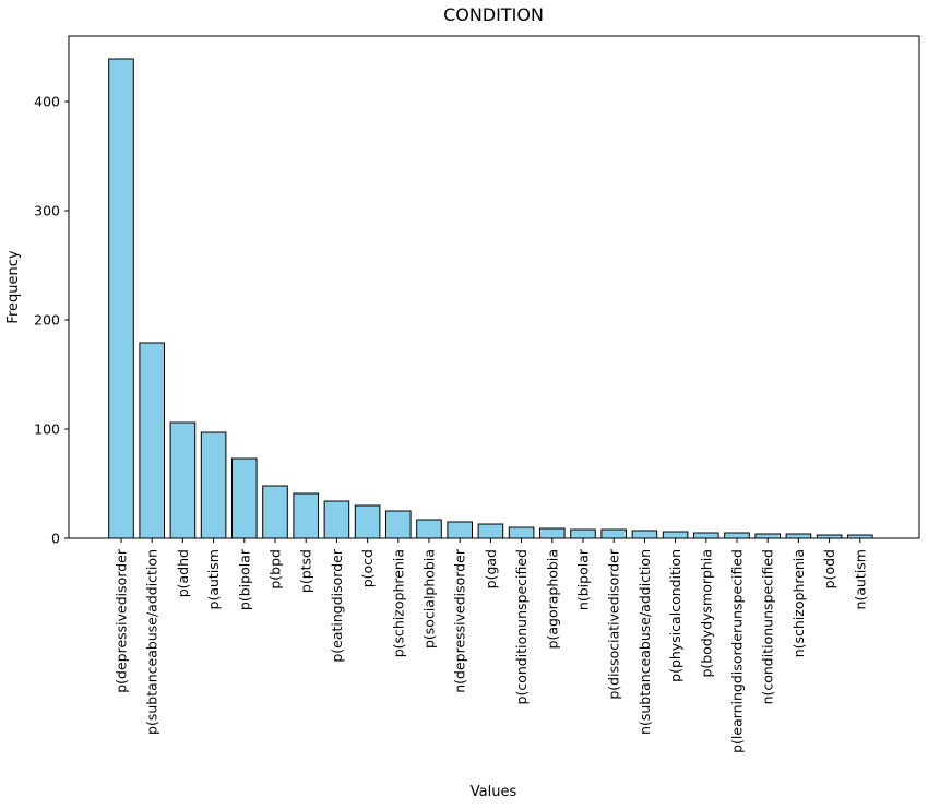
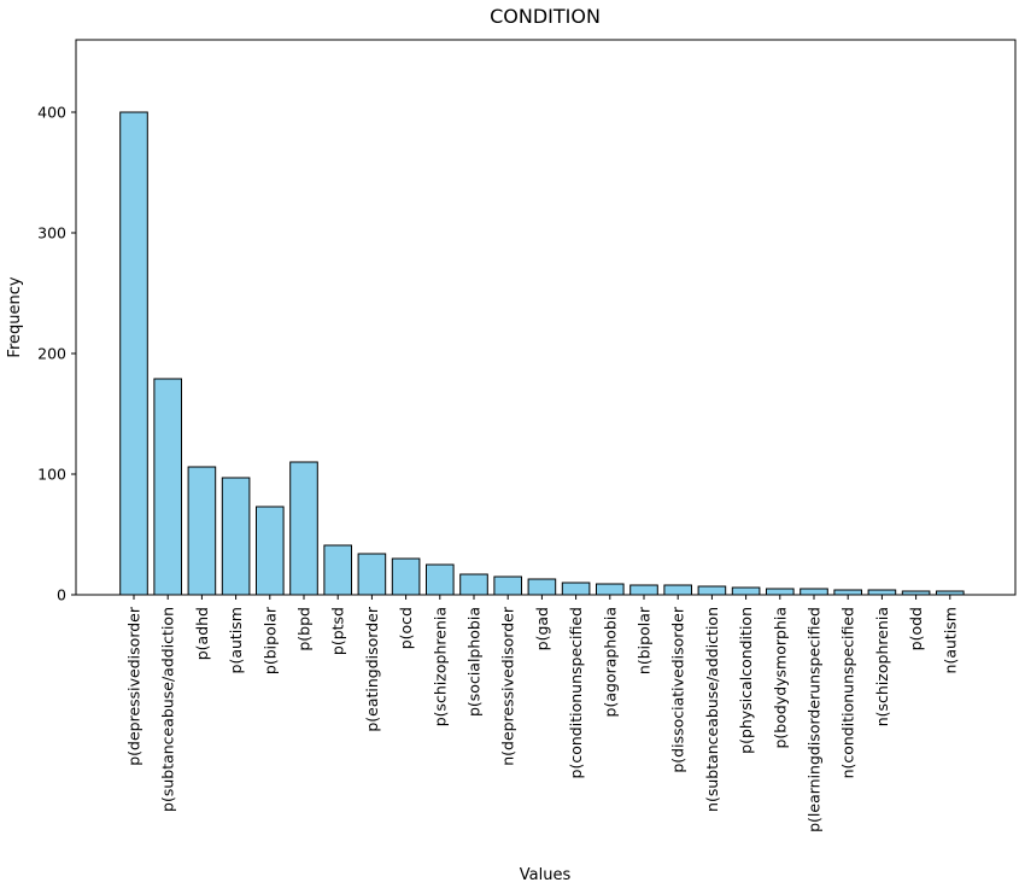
p(depressivedisorder: 440 -> 400
p(bpd: 50 -> 110
